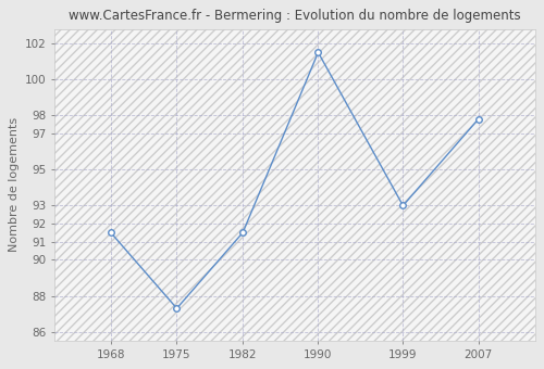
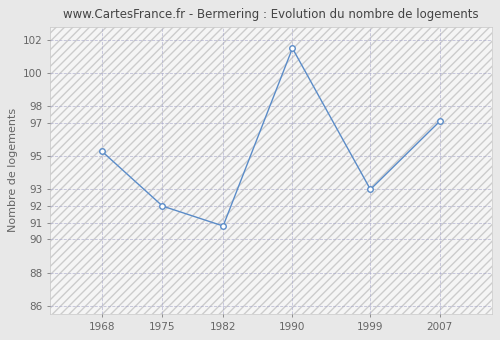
1968: 91.5 -> 95.3
1975: 87.3 -> 92.0
1982: 91.5 -> 90.8
2007: 97.8 -> 97.1
